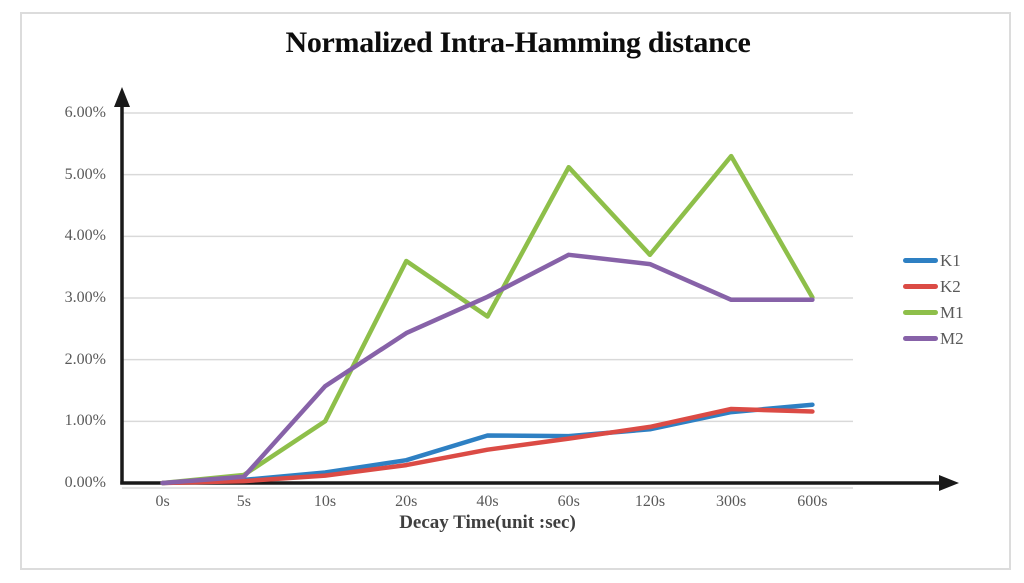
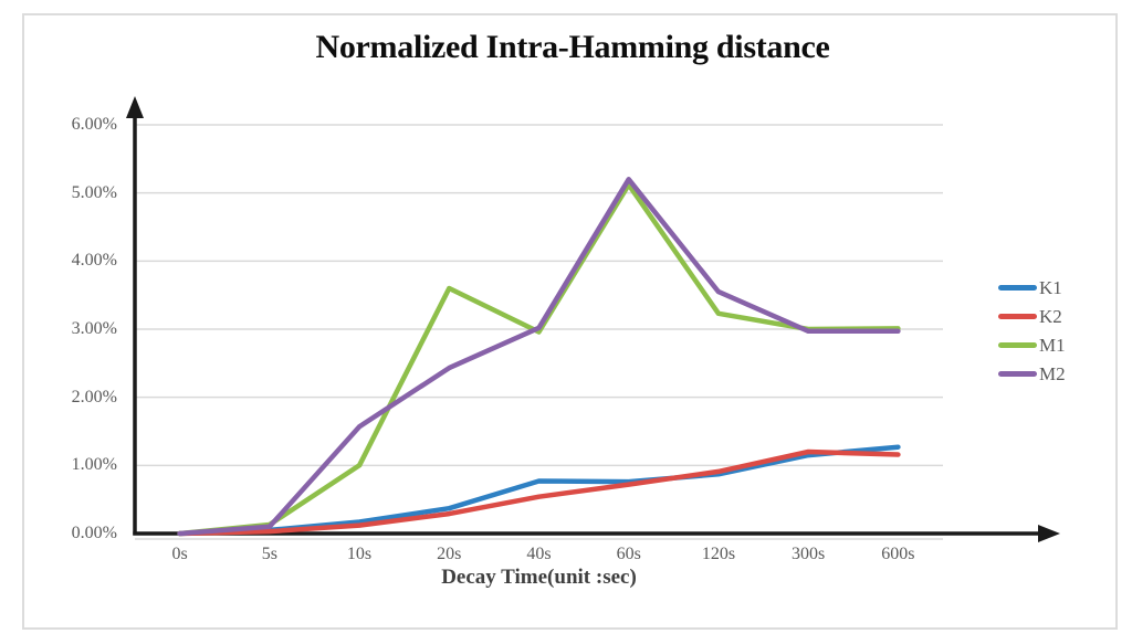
M1/40s: 2.7% -> 3.0%
M2/60s: 3.7% -> 5.2%
M1/120s: 3.7% -> 3.2%
M1/300s: 5.3% -> 3.0%
